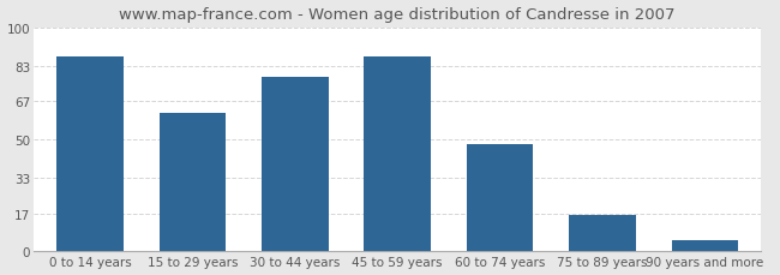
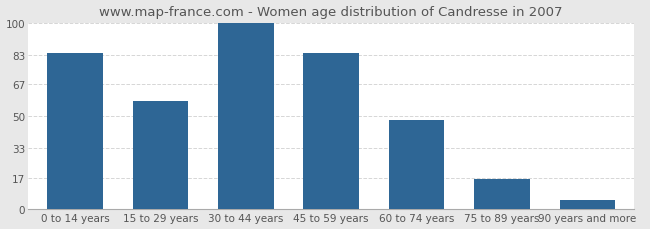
0 to 14 years: 87 -> 84
15 to 29 years: 62 -> 58
30 to 44 years: 78 -> 100
45 to 59 years: 87 -> 84
